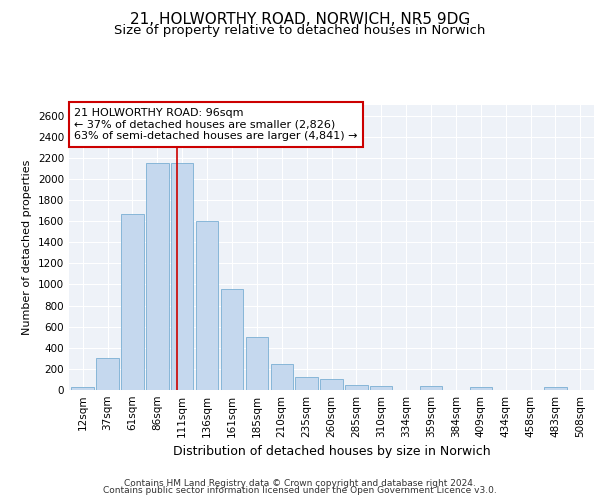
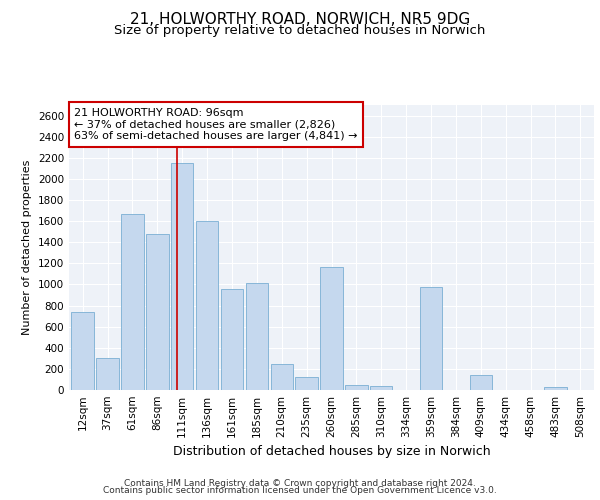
12sqm: 20 -> 740
86sqm: 2150 -> 1480
185sqm: 500 -> 1010
260sqm: 100 -> 1170
359sqm: 40 -> 980
409sqm: 20 -> 140
